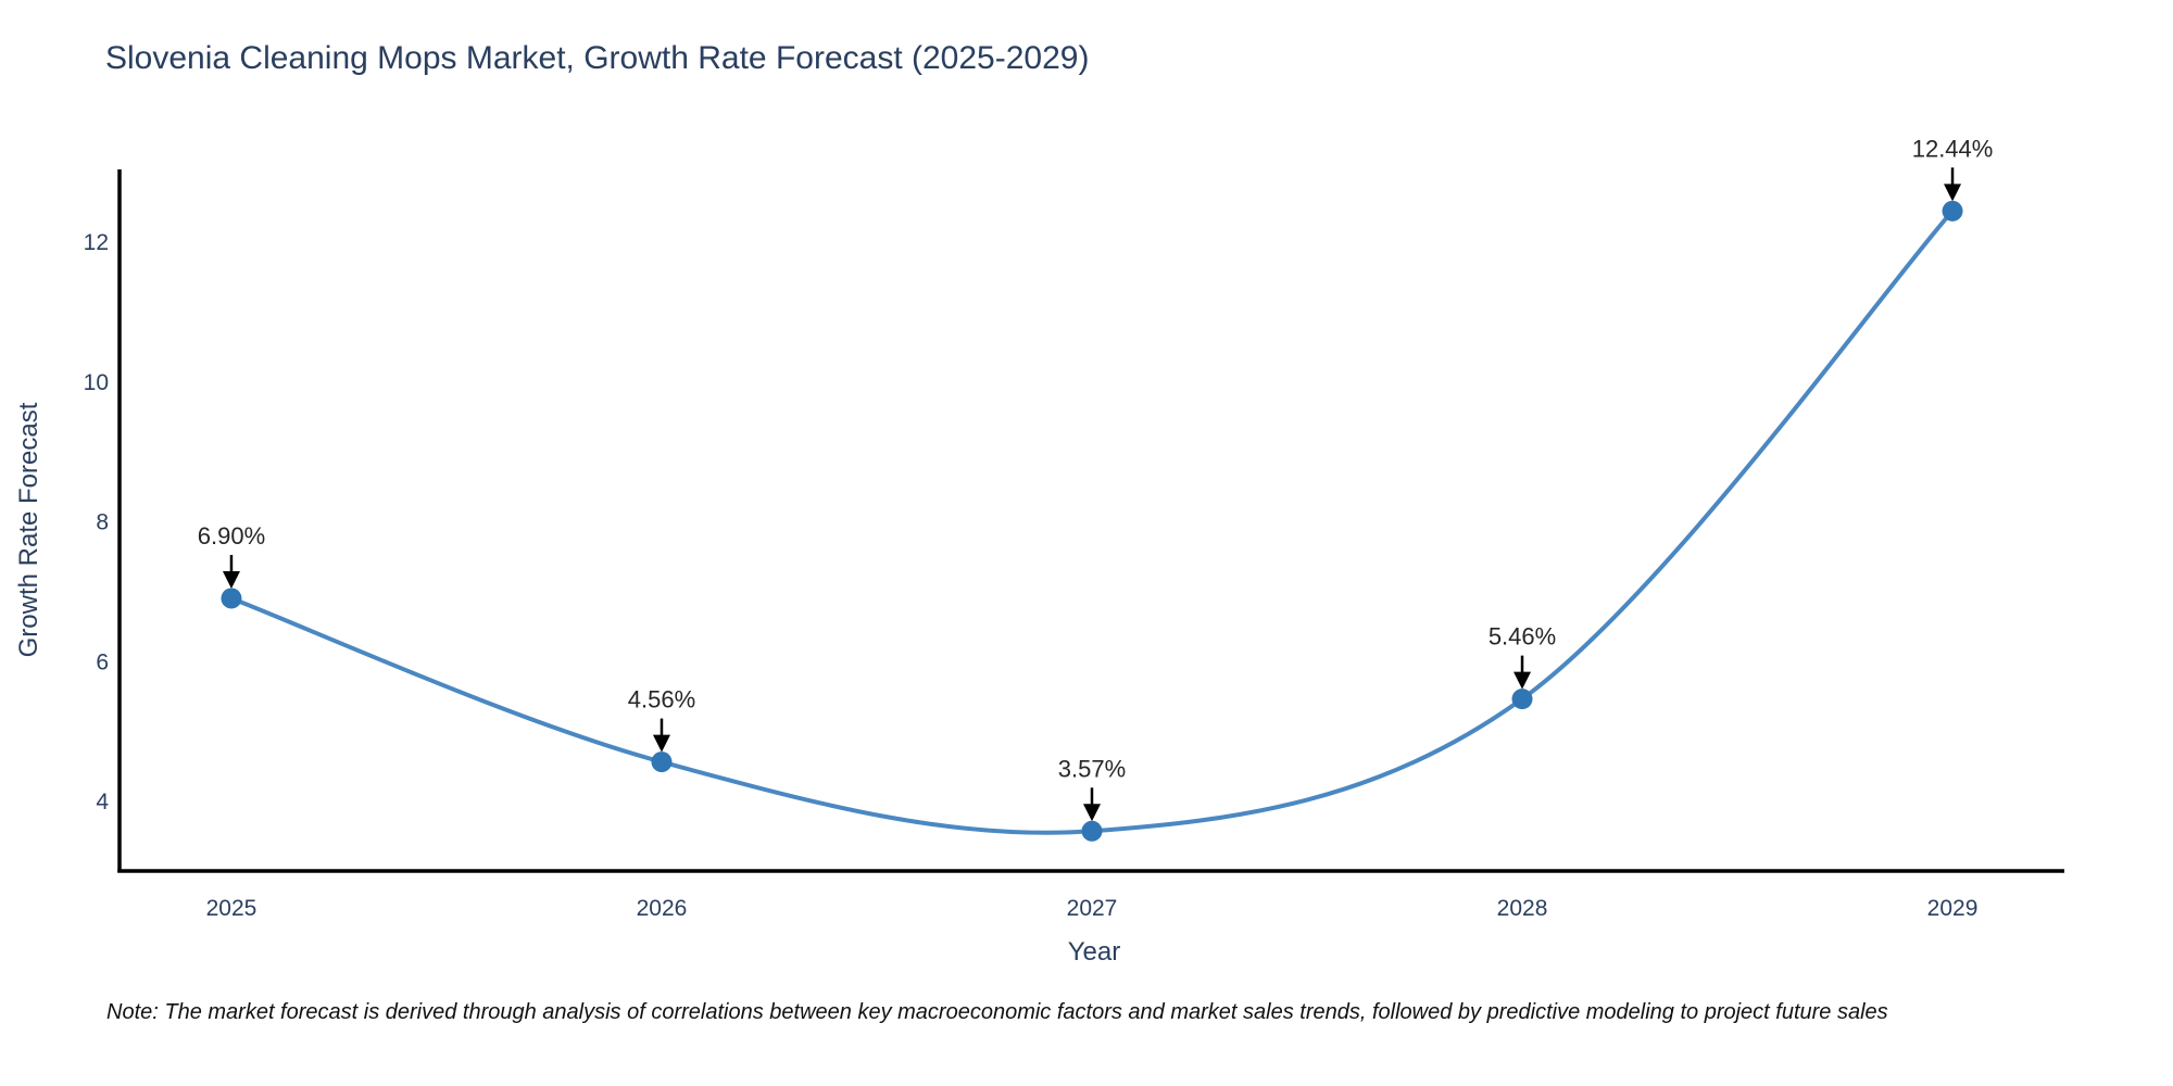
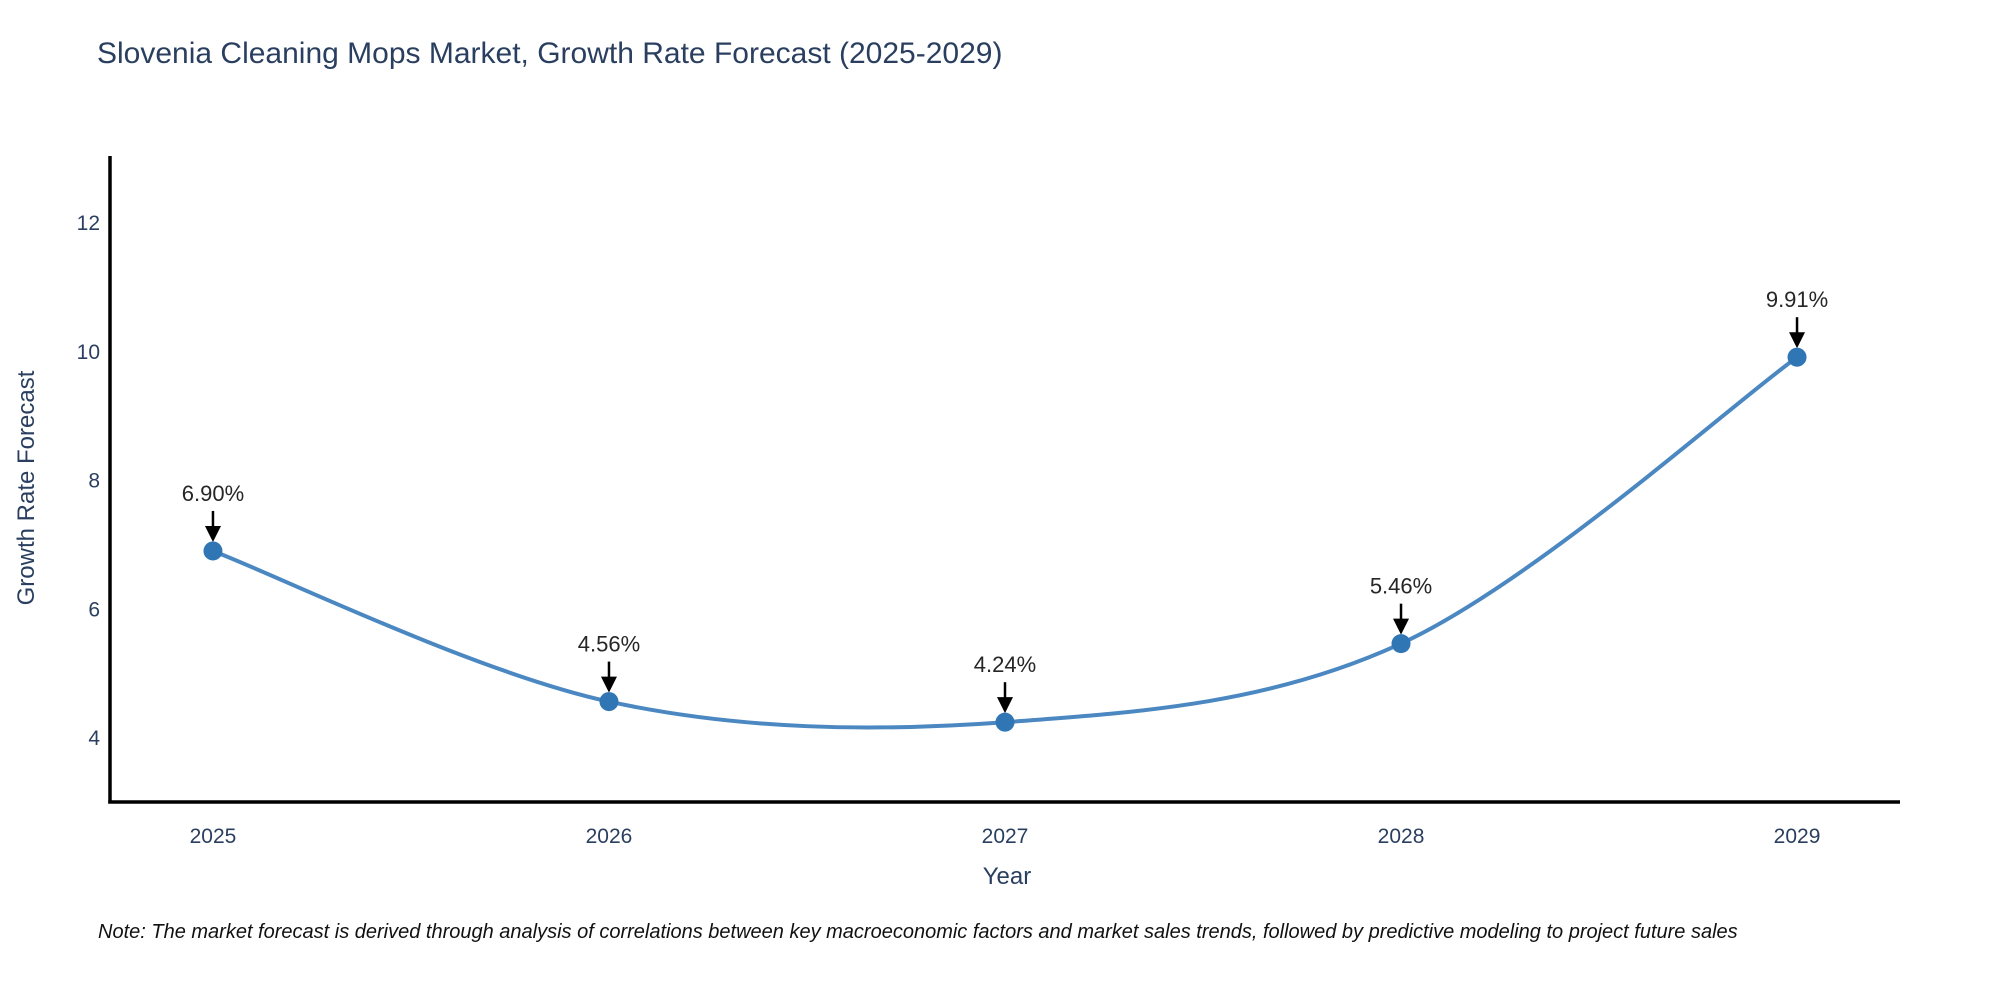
2027: 3.57% -> 4.24%
2029: 12.44% -> 9.91%
